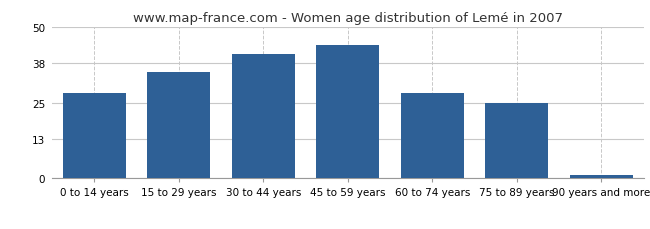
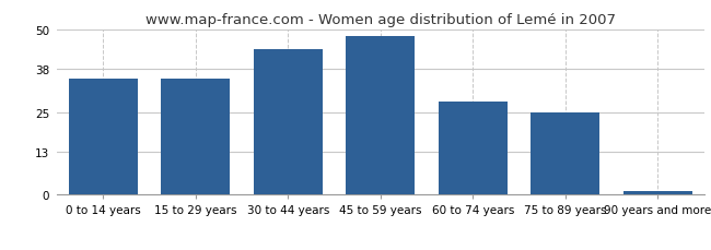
0 to 14 years: 28 -> 35
30 to 44 years: 41 -> 44
45 to 59 years: 44 -> 48
